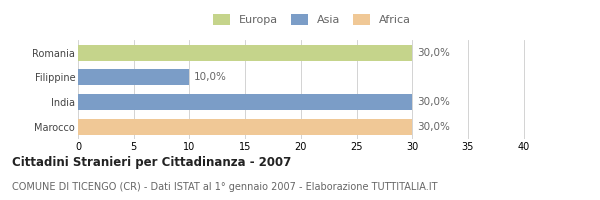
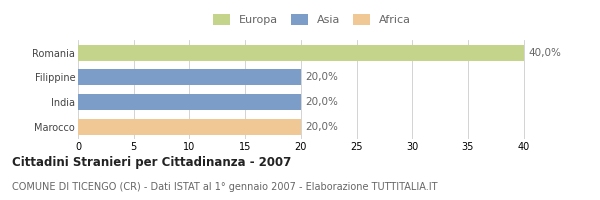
Romania: 30,0% -> 40,0%
Filippine: 10,0% -> 20,0%
India: 30,0% -> 20,0%
Marocco: 30,0% -> 20,0%
